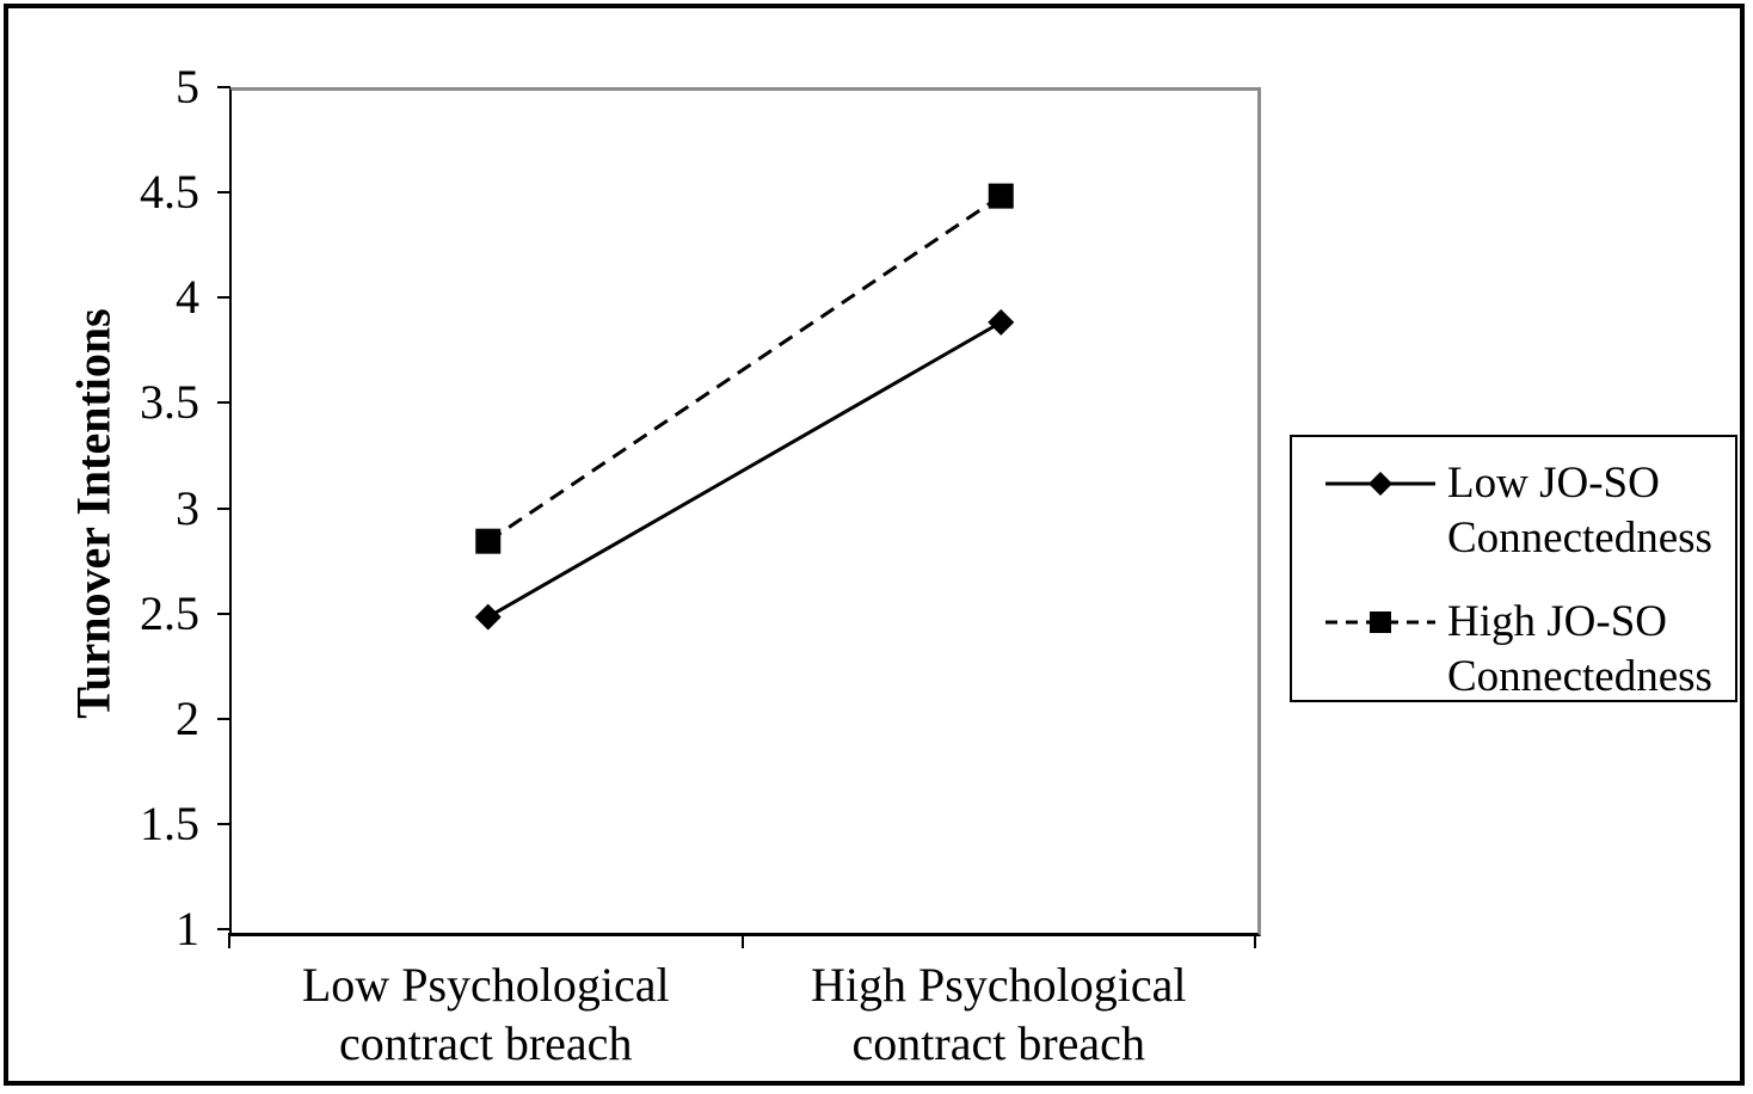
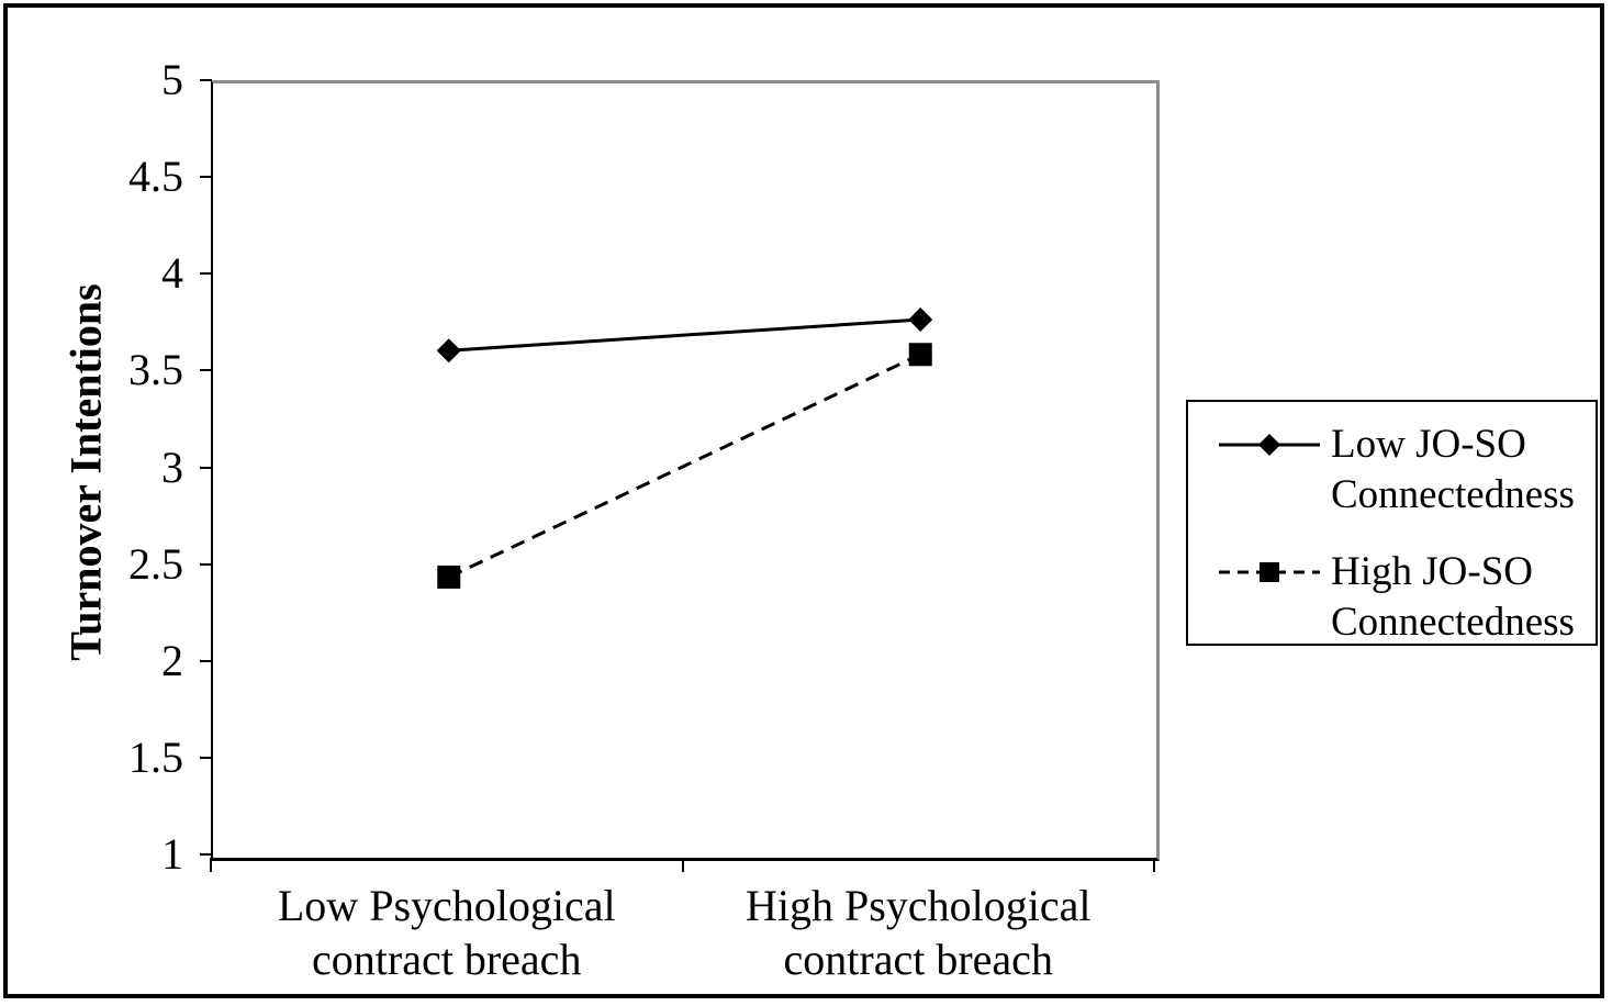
Low JO-SO Connectedness/Low Psychological contract breach: 2.50 -> 3.62
High JO-SO Connectedness/Low Psychological contract breach: 2.86 -> 2.45
Low JO-SO Connectedness/High Psychological contract breach: 3.90 -> 3.78
High JO-SO Connectedness/High Psychological contract breach: 4.50 -> 3.60
